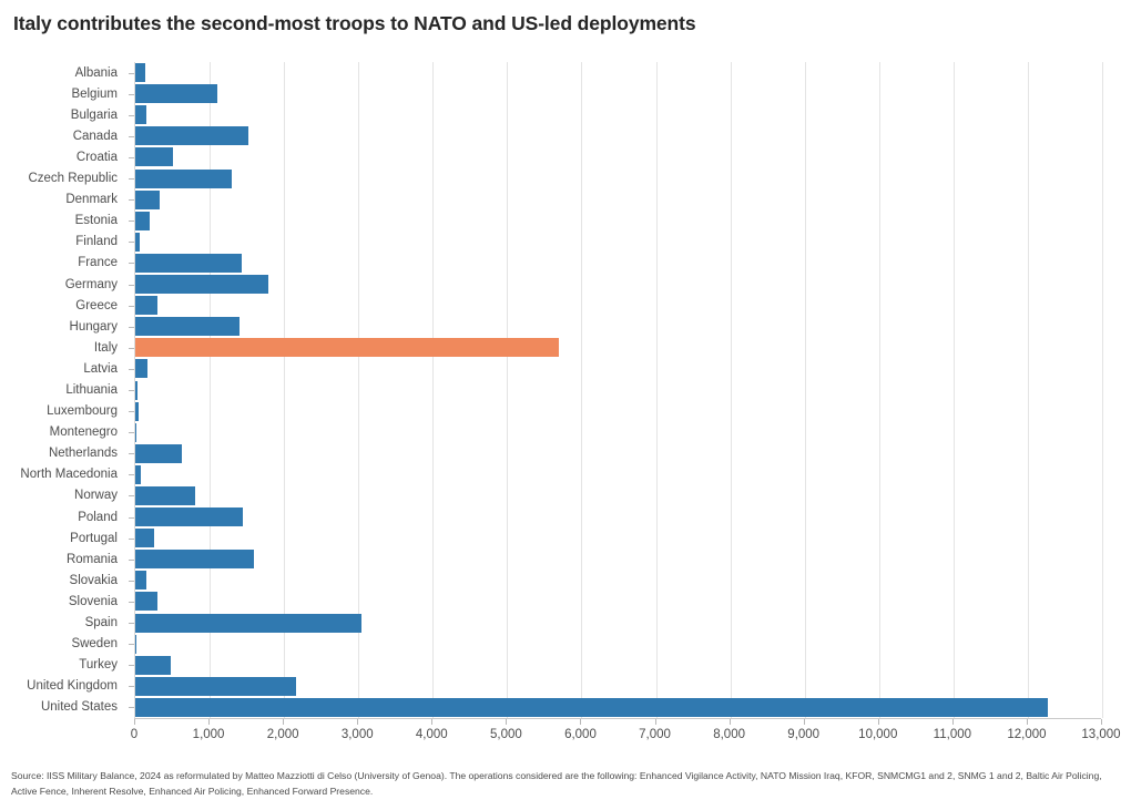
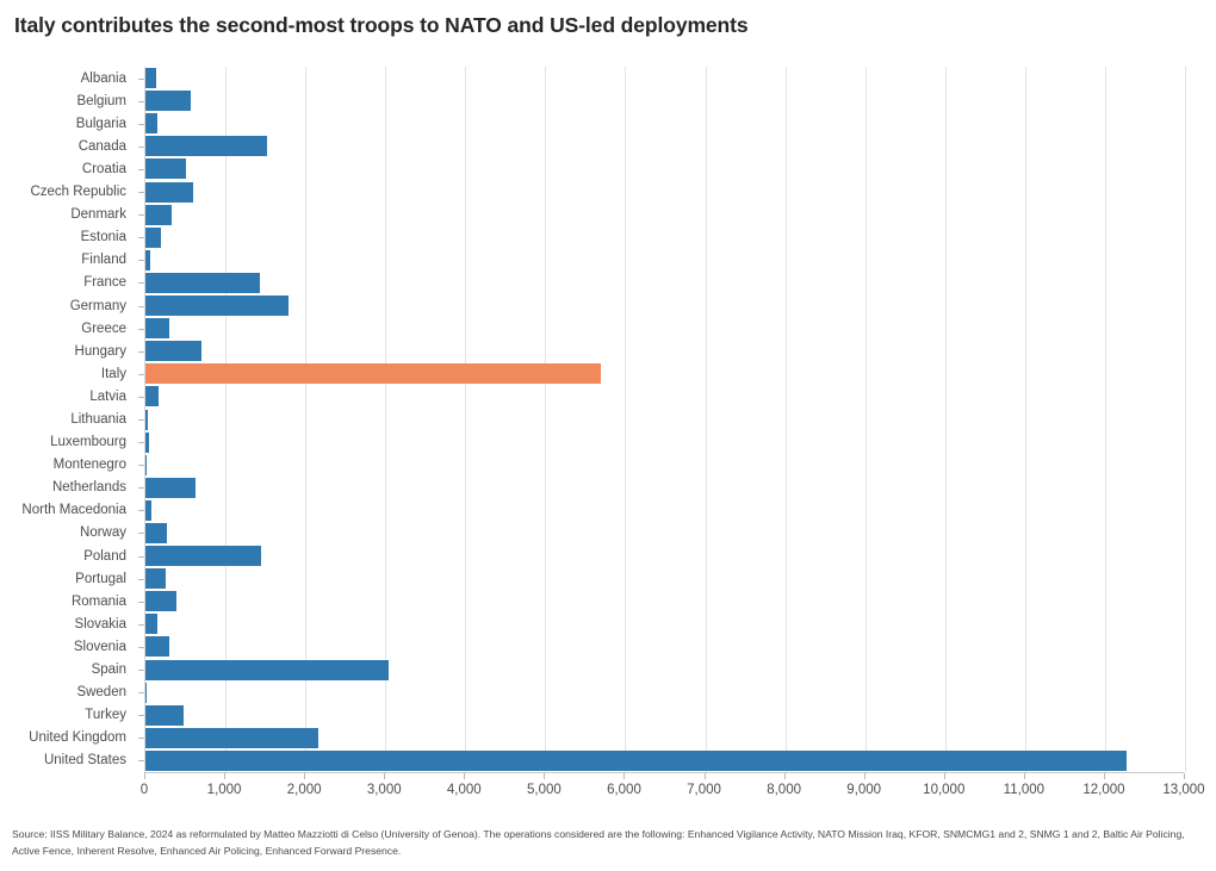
Belgium: 1100 -> 600
Czech Republic: 1300 -> 600
Hungary: 1400 -> 700
Norway: 800 -> 300
Romania: 1600 -> 400
